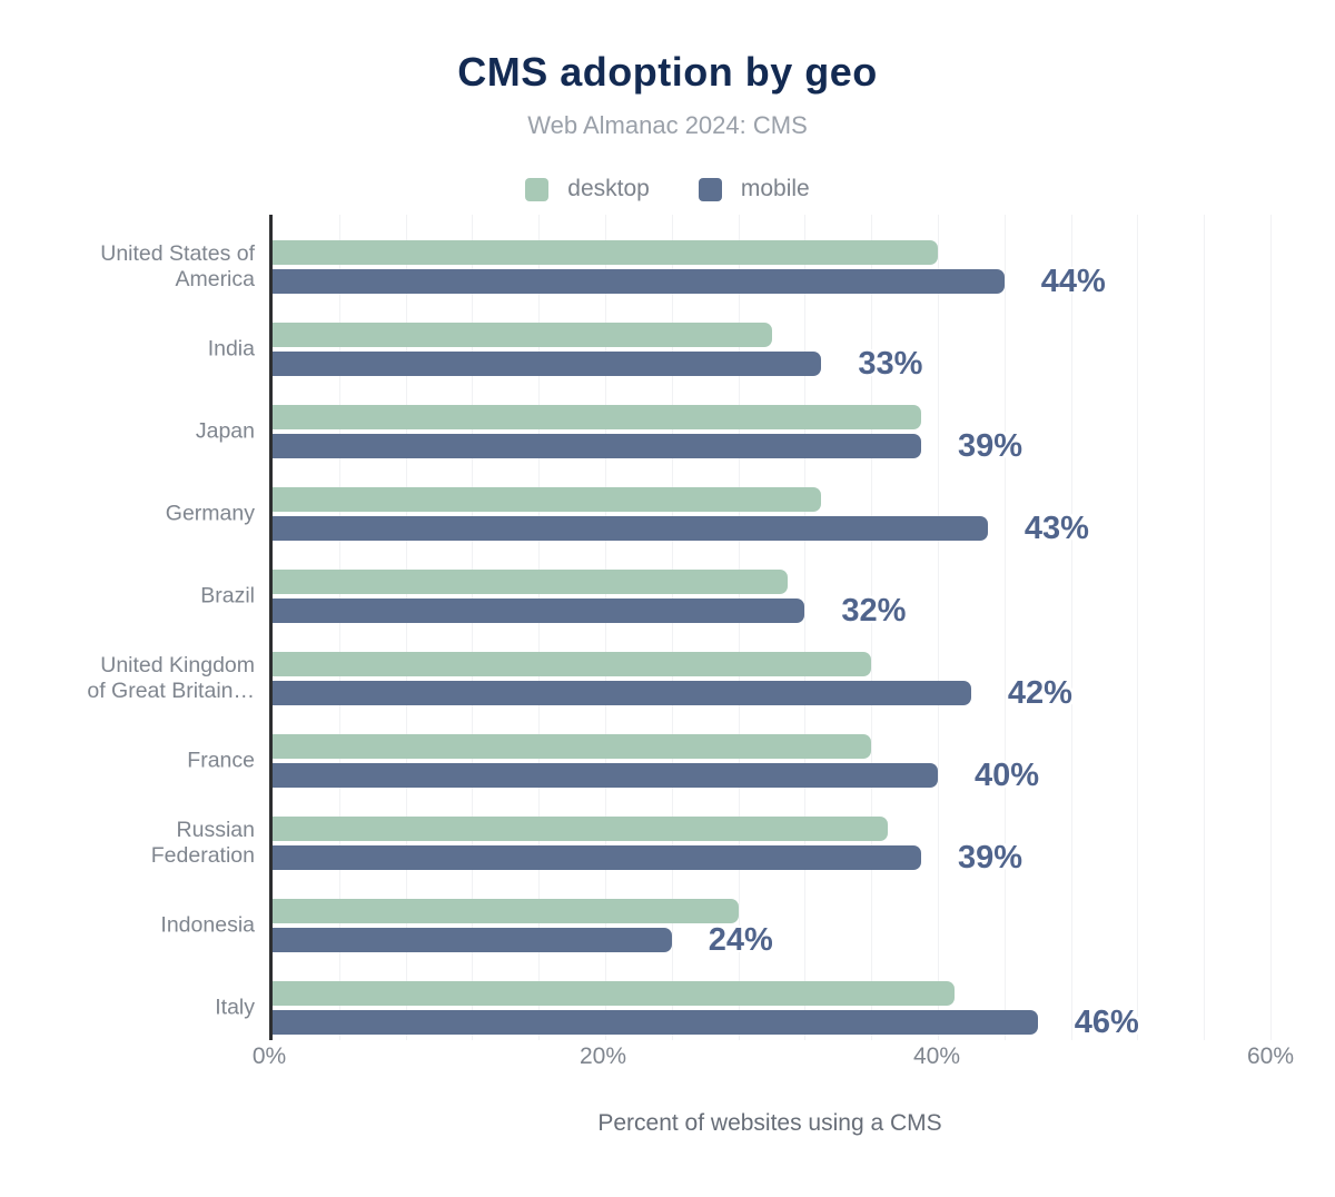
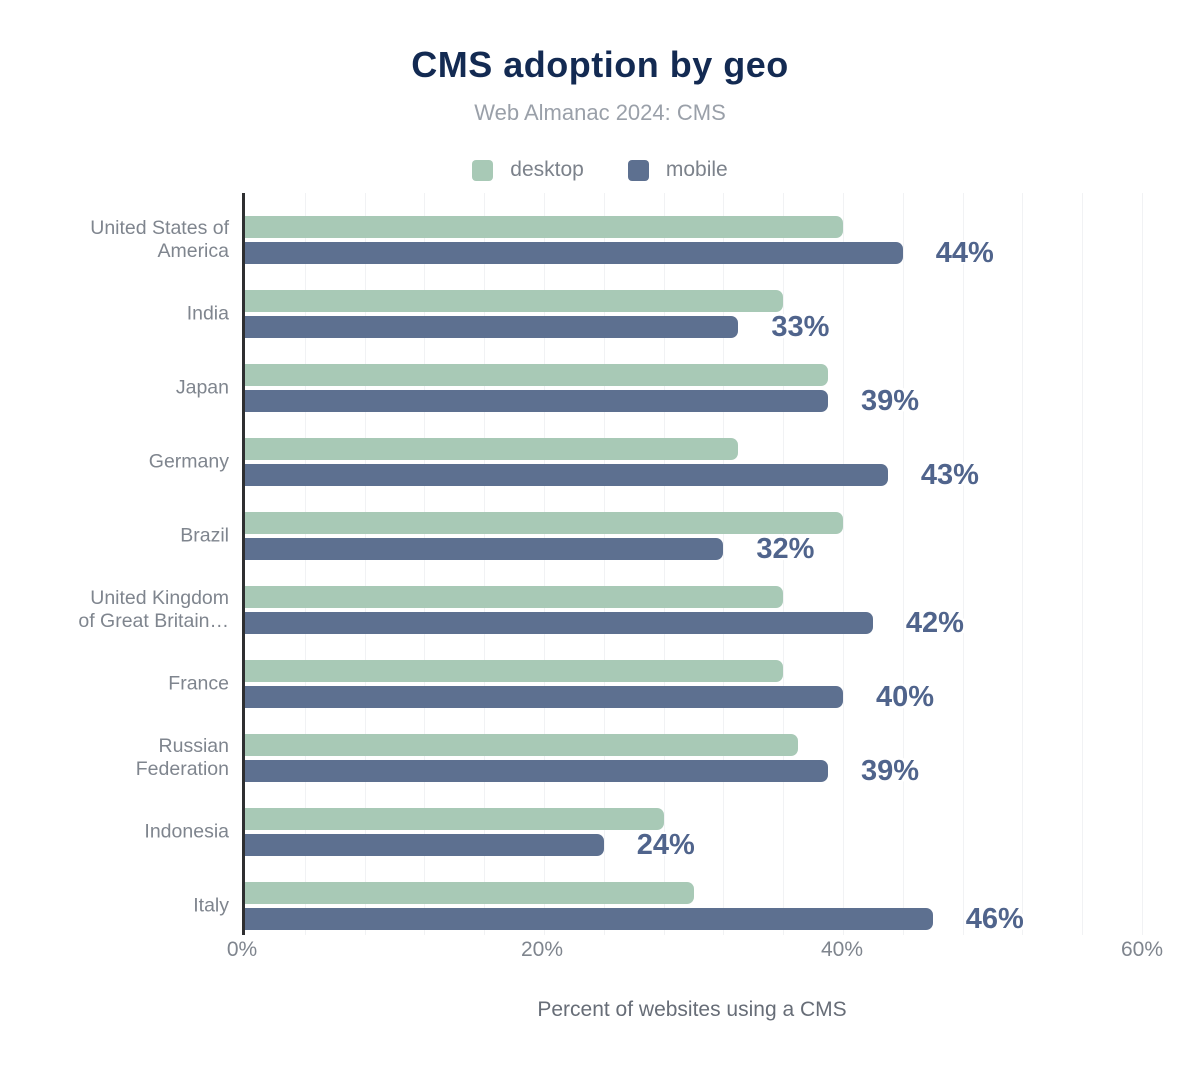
desktop/India: 30% -> 36%
desktop/Brazil: 31% -> 40%
desktop/Italy: 41% -> 30%
